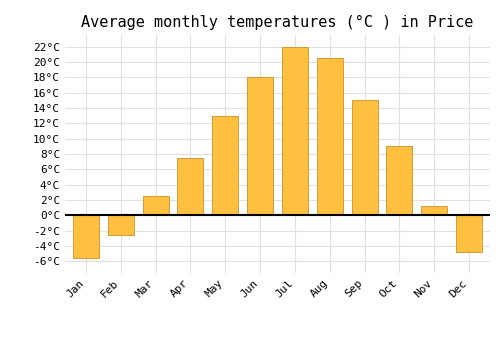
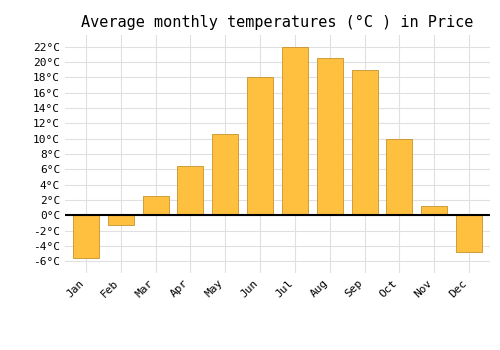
Feb: -2.5°C -> -1.2°C
Apr: 7.5°C -> 6.4°C
May: 13.0°C -> 10.6°C
Sep: 15.0°C -> 19.0°C
Oct: 9.0°C -> 10.0°C
